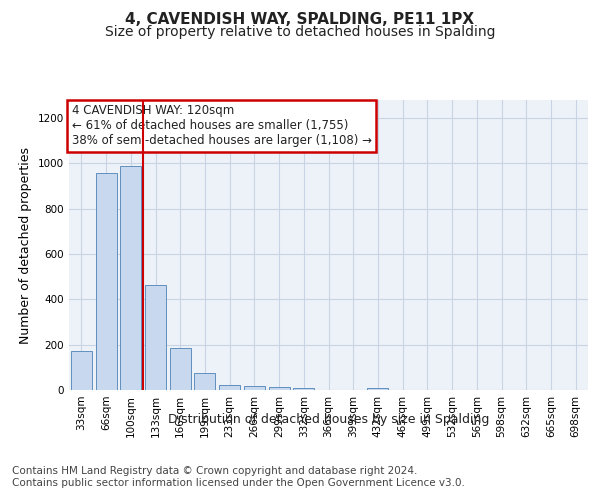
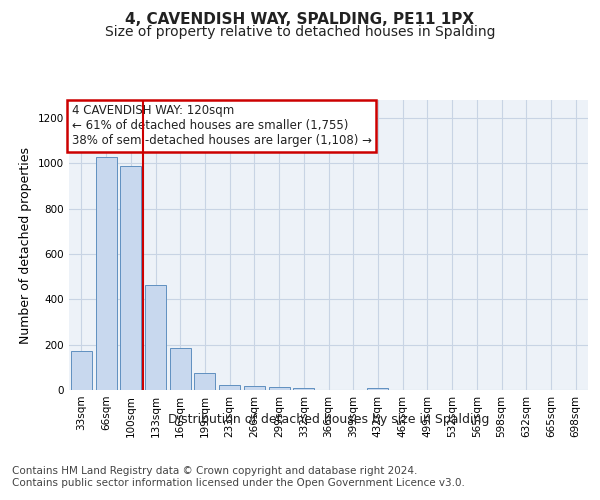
66sqm: 960 -> 1030
